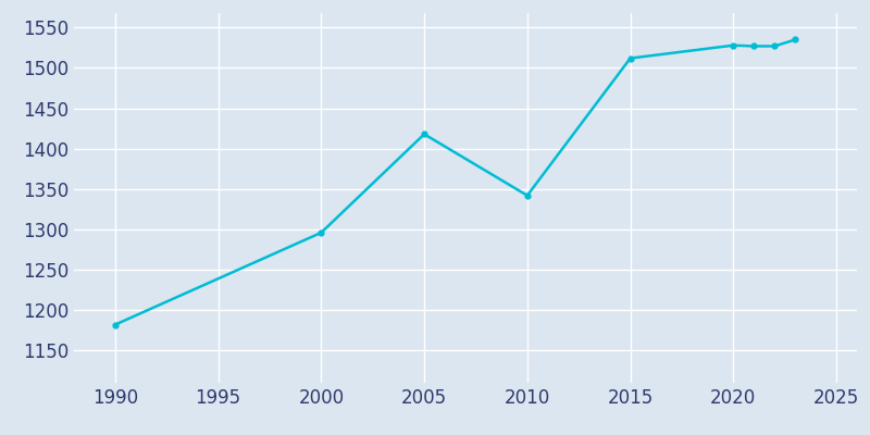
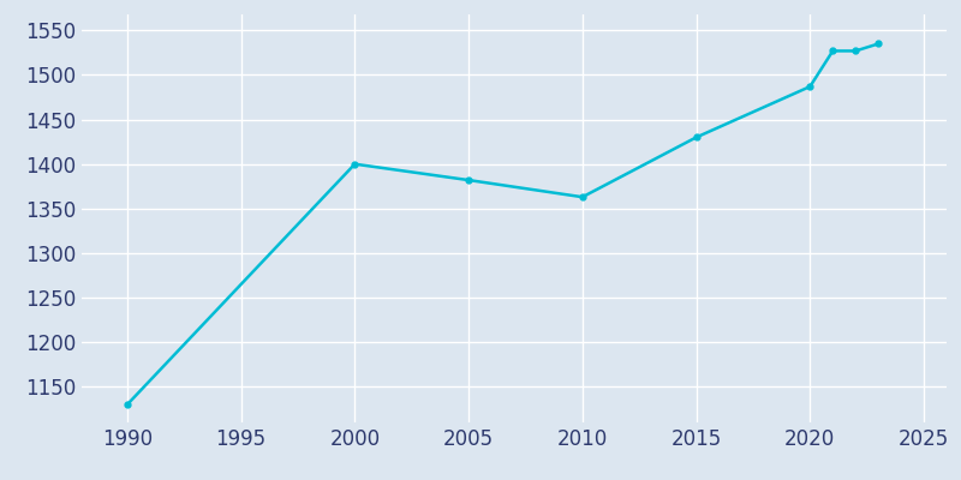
1990: 1182 -> 1130
2000: 1296 -> 1400
2005: 1418 -> 1382
2010: 1342 -> 1363
2015: 1512 -> 1430
2020: 1528 -> 1487
